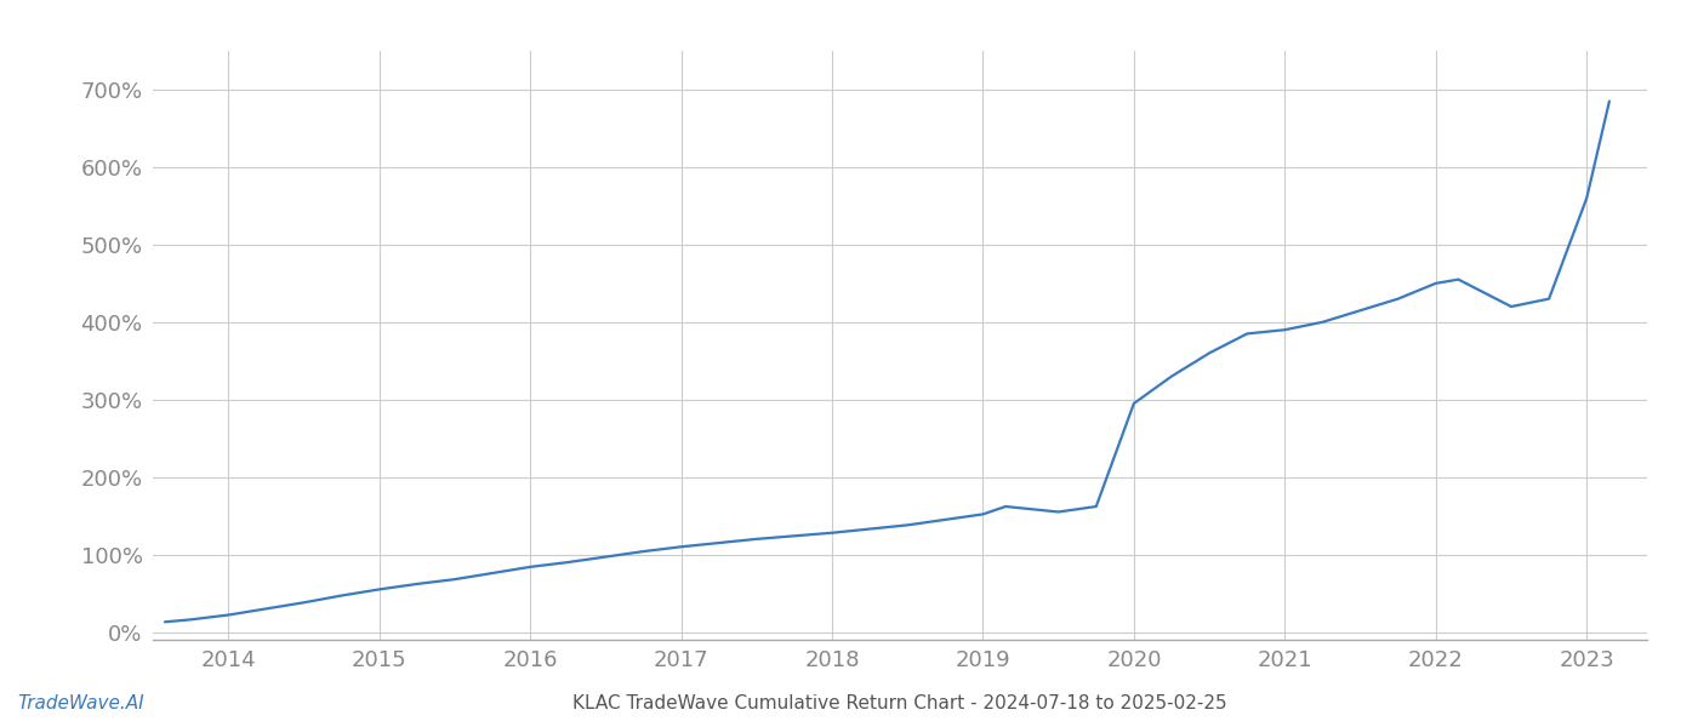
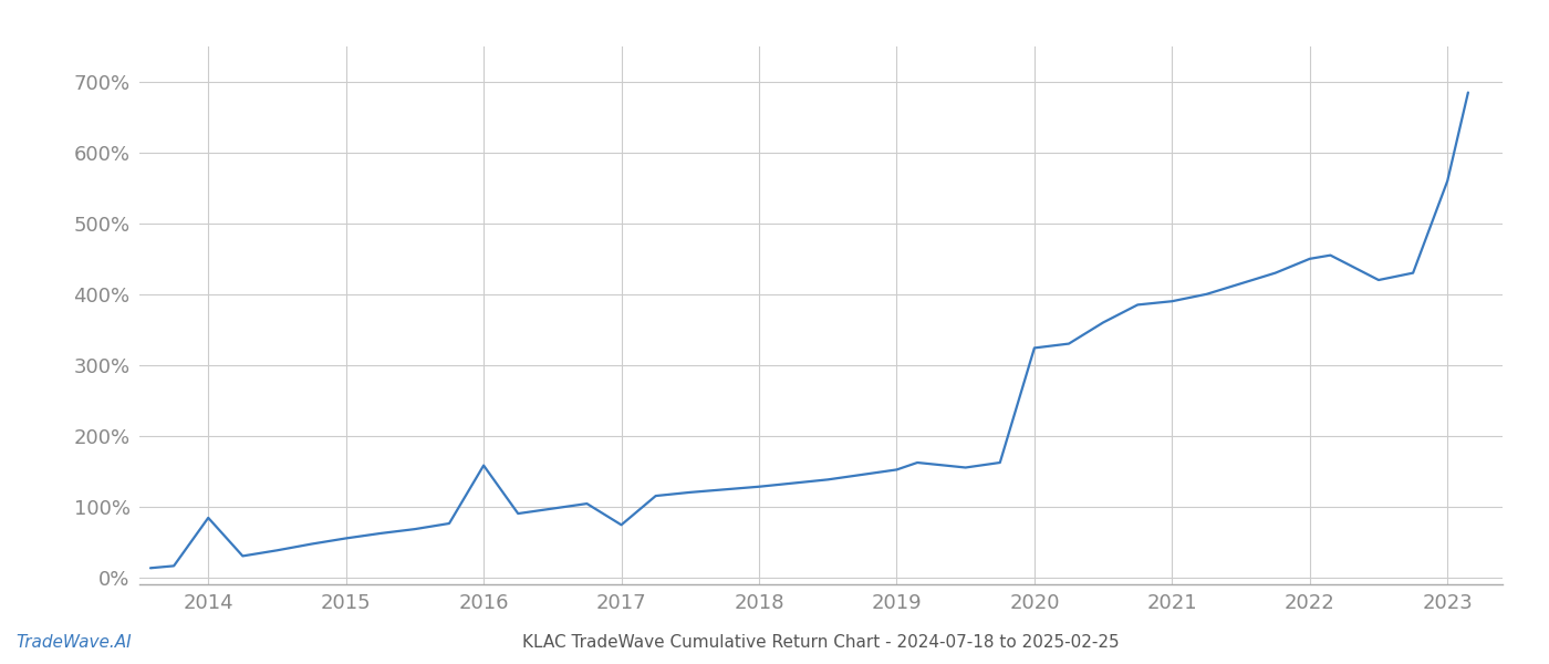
2014: 22% -> 84%
2016: 84% -> 158%
2017: 110% -> 74%
2020: 295% -> 324%
